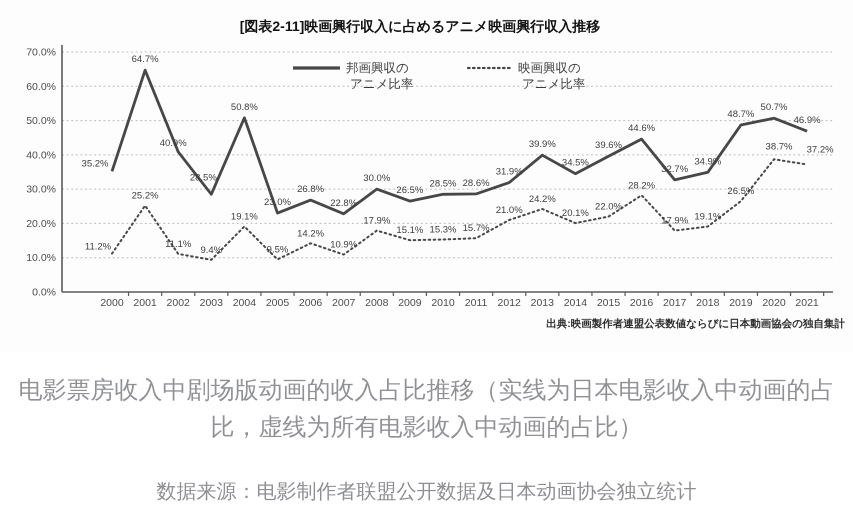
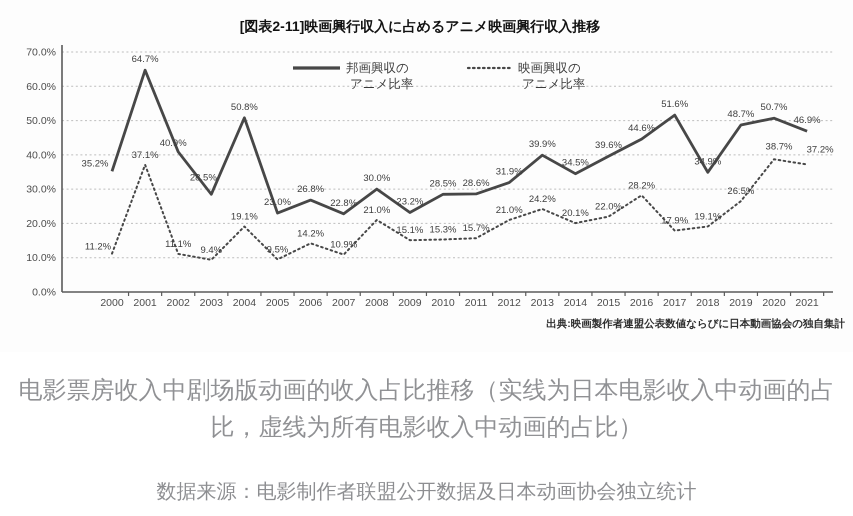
映画興収のアニメ比率/2001: 25.2% -> 37.1%
映画興収のアニメ比率/2008: 17.9% -> 21.0%
邦画興収のアニメ比率/2009: 26.5% -> 23.2%
邦画興収のアニメ比率/2017: 32.7% -> 51.6%
